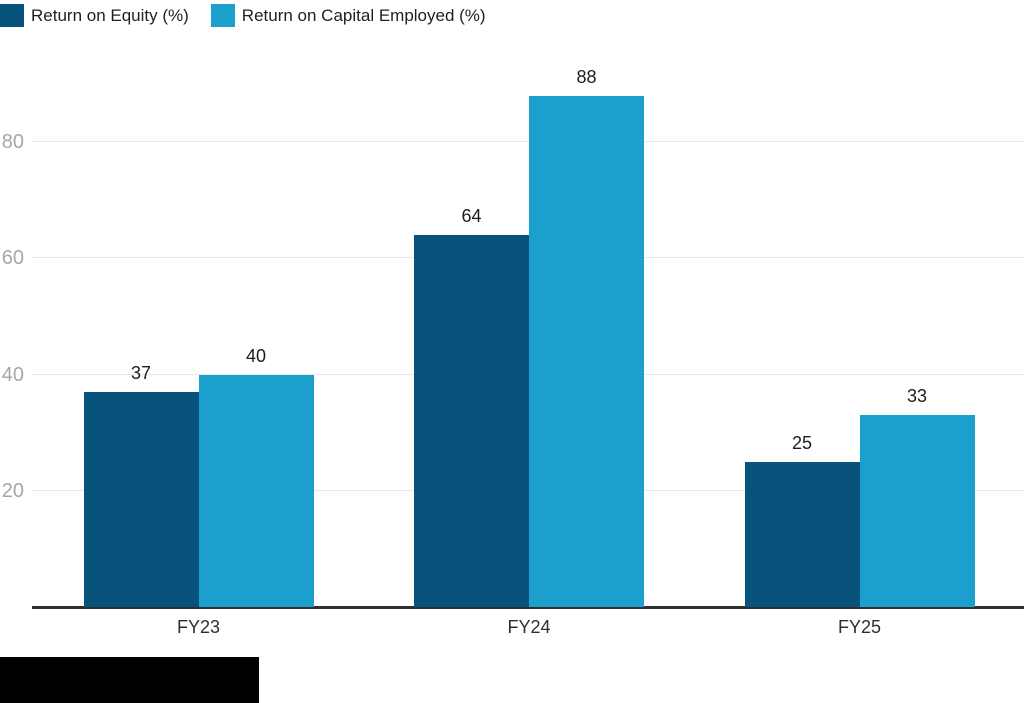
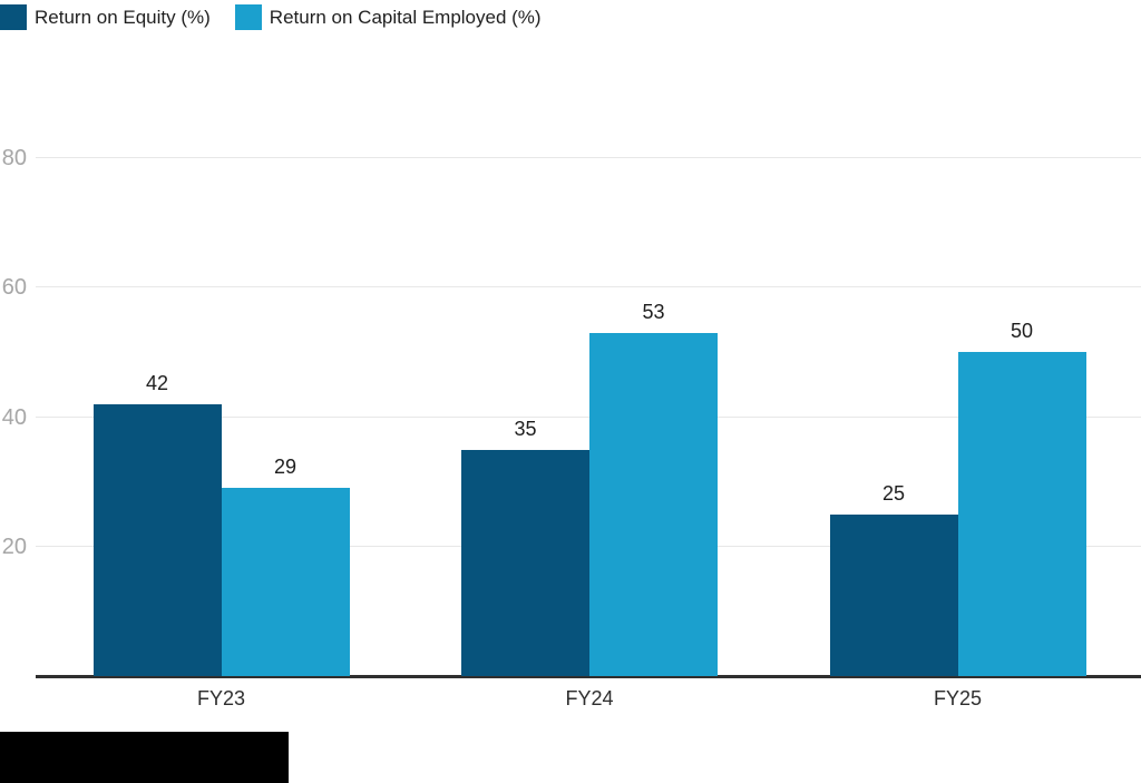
Return on Equity (%)/FY23: 37 -> 42
Return on Capital Employed (%)/FY23: 40 -> 29
Return on Equity (%)/FY24: 64 -> 35
Return on Capital Employed (%)/FY24: 88 -> 53
Return on Capital Employed (%)/FY25: 33 -> 50
